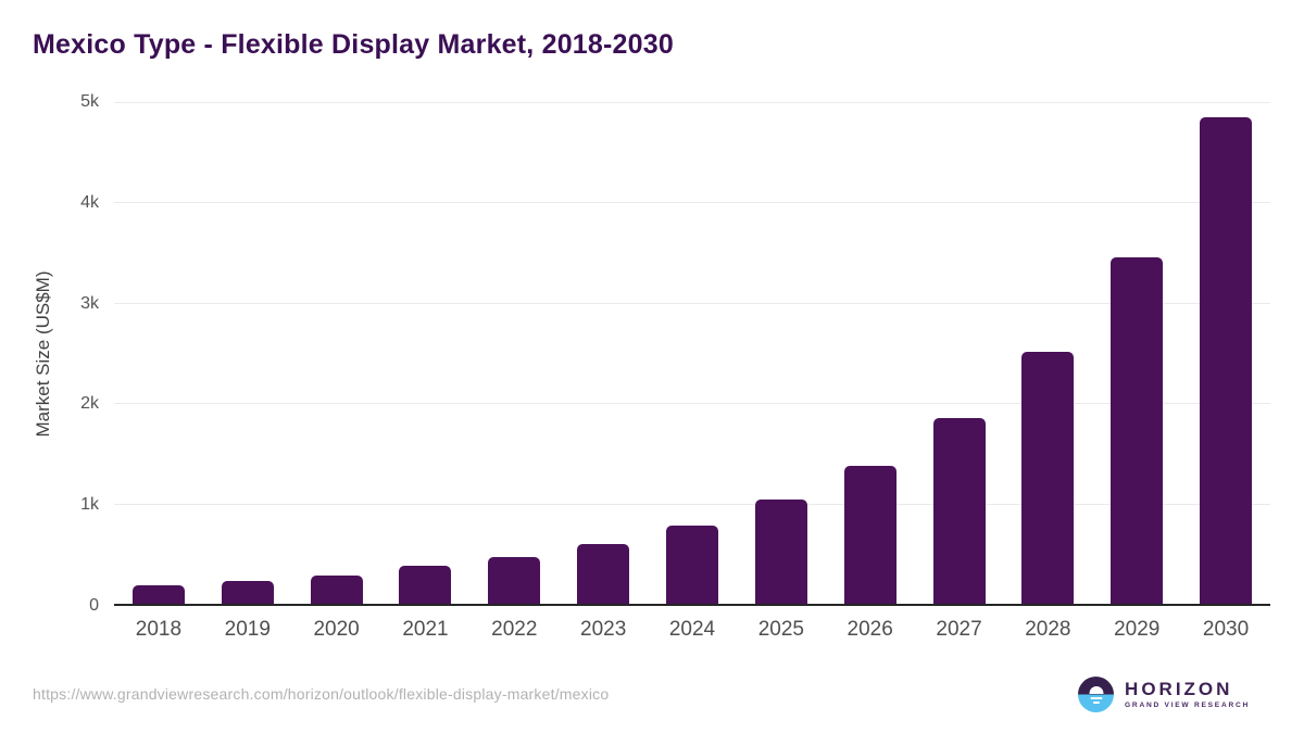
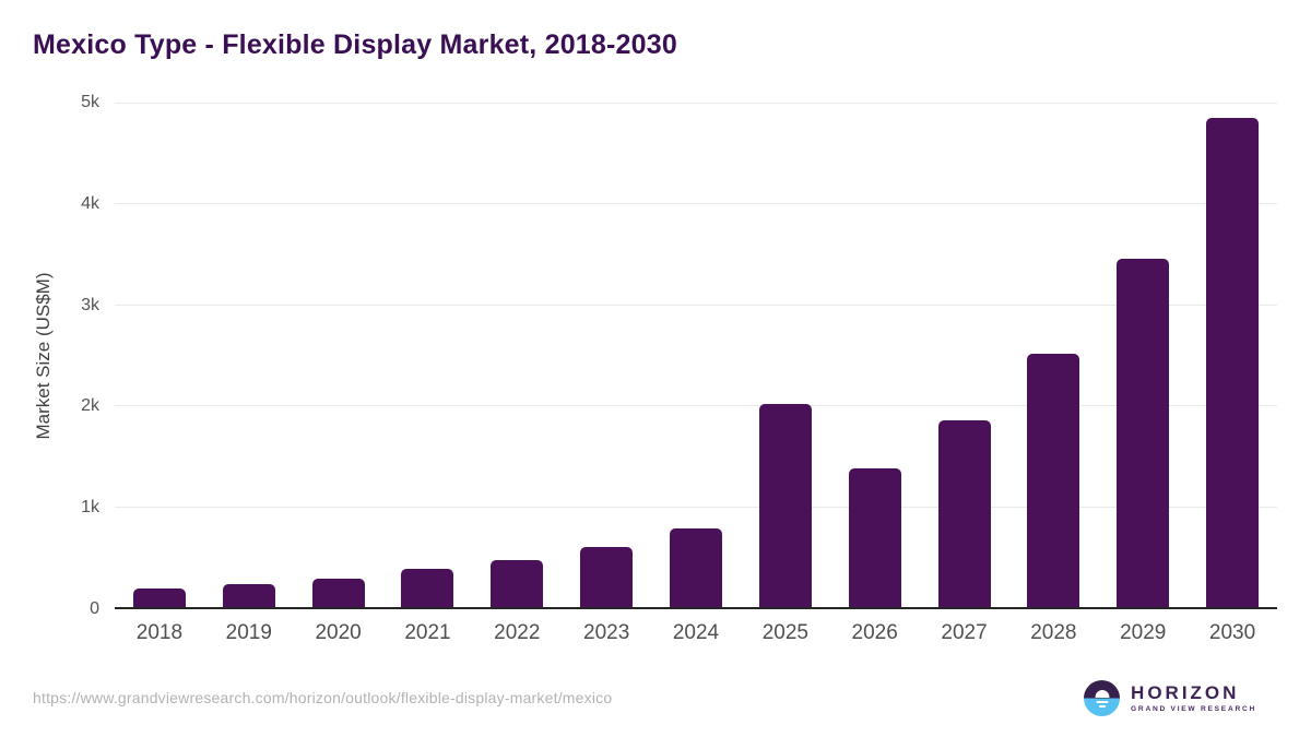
2025: 1.0k -> 2.0k
